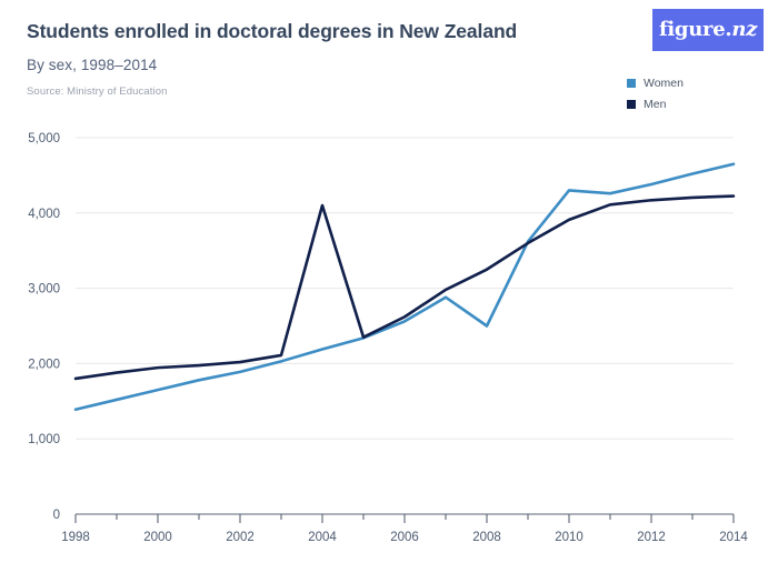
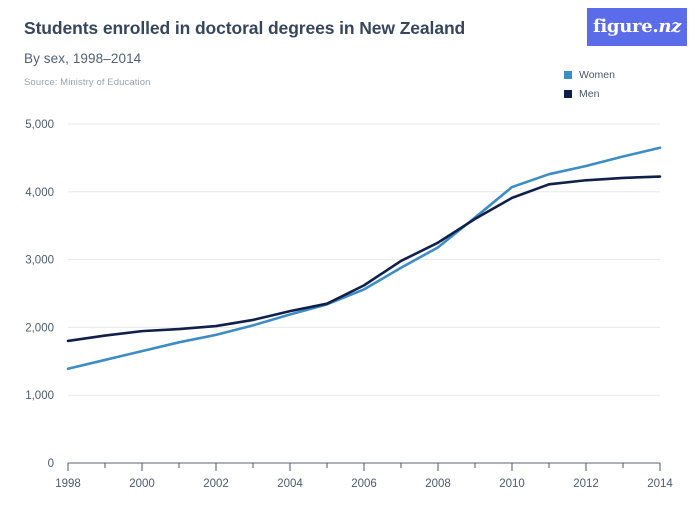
Men/2004: 4100 -> 2200
Women/2008: 2500 -> 3200
Women/2010: 4300 -> 4100
